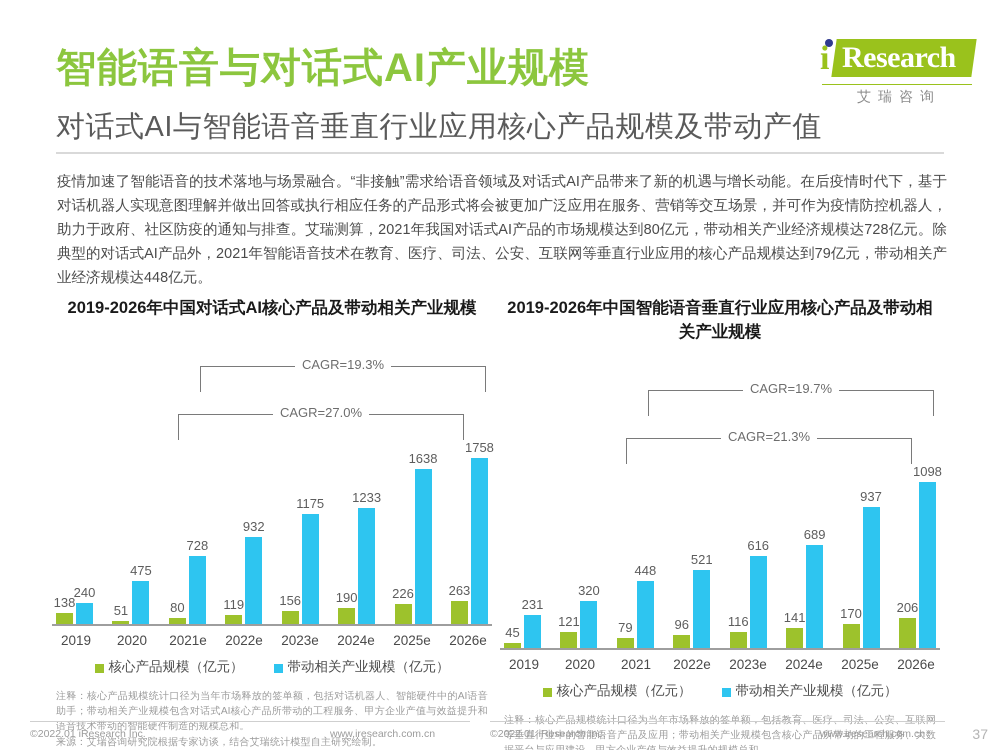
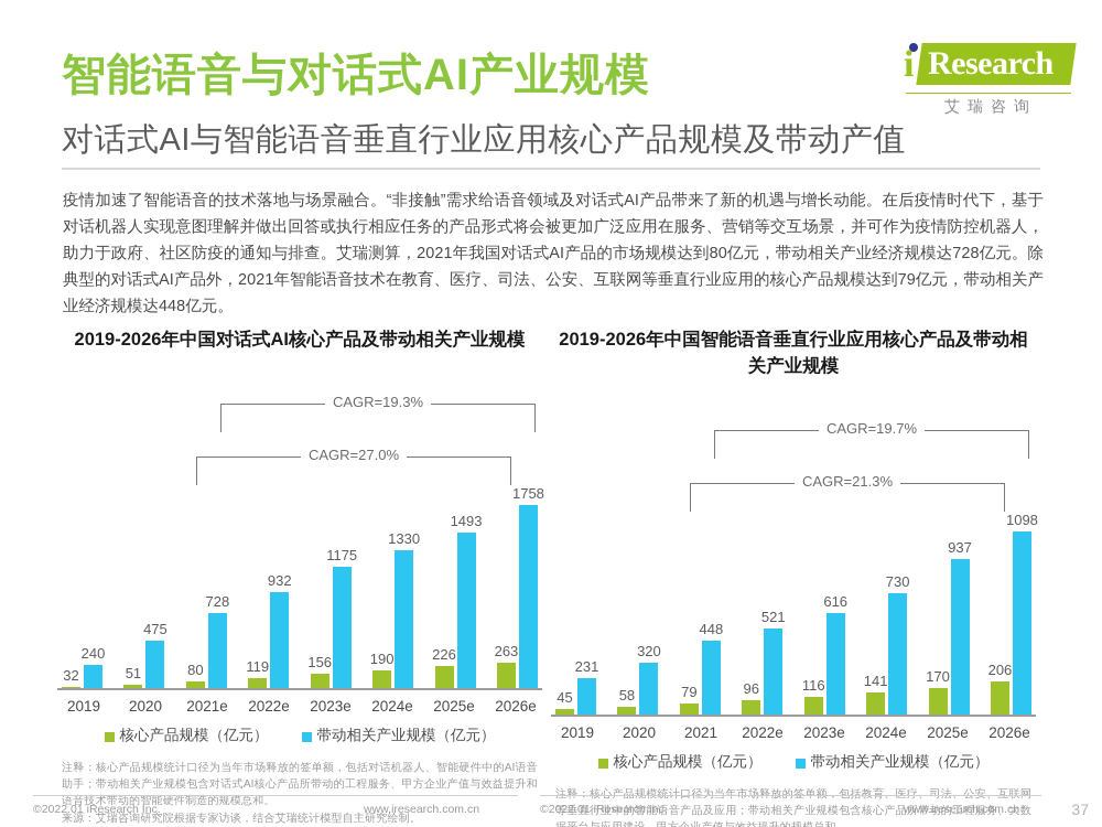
2019-2026年中国对话式AI核心产品及带动相关产业规模/核心产品规模（亿元）/2019: 138 -> 32
2019-2026年中国对话式AI核心产品及带动相关产业规模/带动相关产业规模（亿元）/2024e: 1233 -> 1330
2019-2026年中国对话式AI核心产品及带动相关产业规模/带动相关产业规模（亿元）/2025e: 1638 -> 1493
2019-2026年中国智能语音垂直行业应用核心产品及带动相关产业规模/核心产品规模（亿元）/2020: 121 -> 58
2019-2026年中国智能语音垂直行业应用核心产品及带动相关产业规模/带动相关产业规模（亿元）/2024e: 689 -> 730
